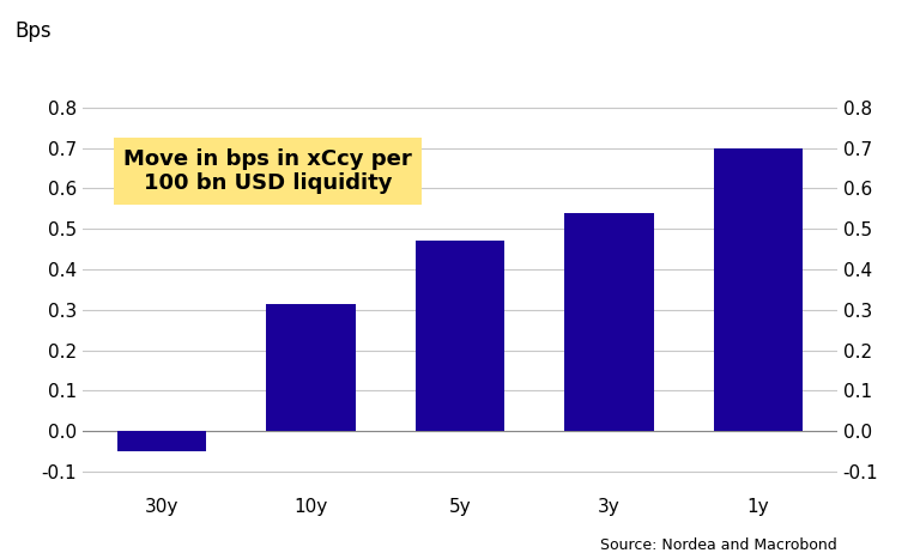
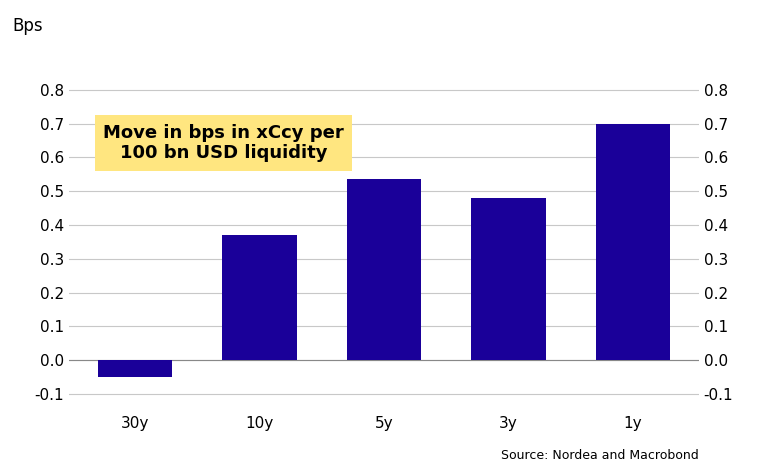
10y: 0.315 -> 0.370
5y: 0.470 -> 0.535
3y: 0.540 -> 0.480
